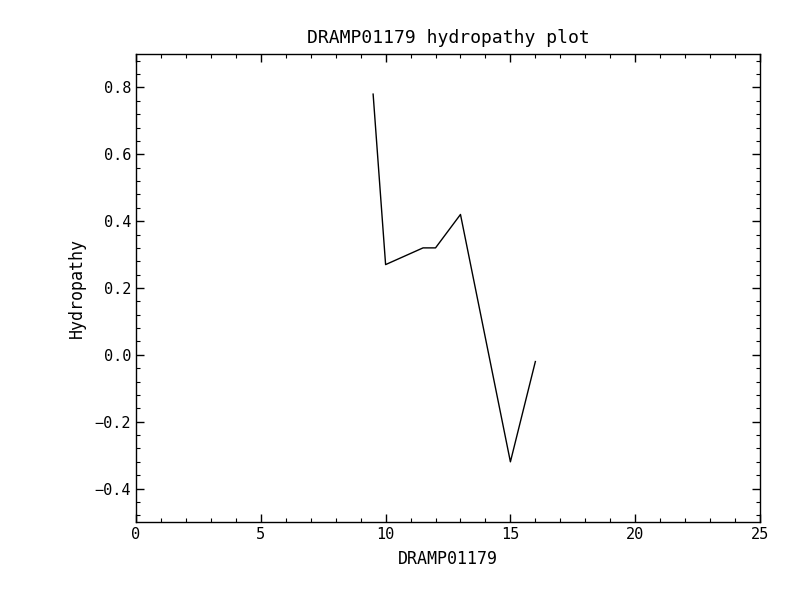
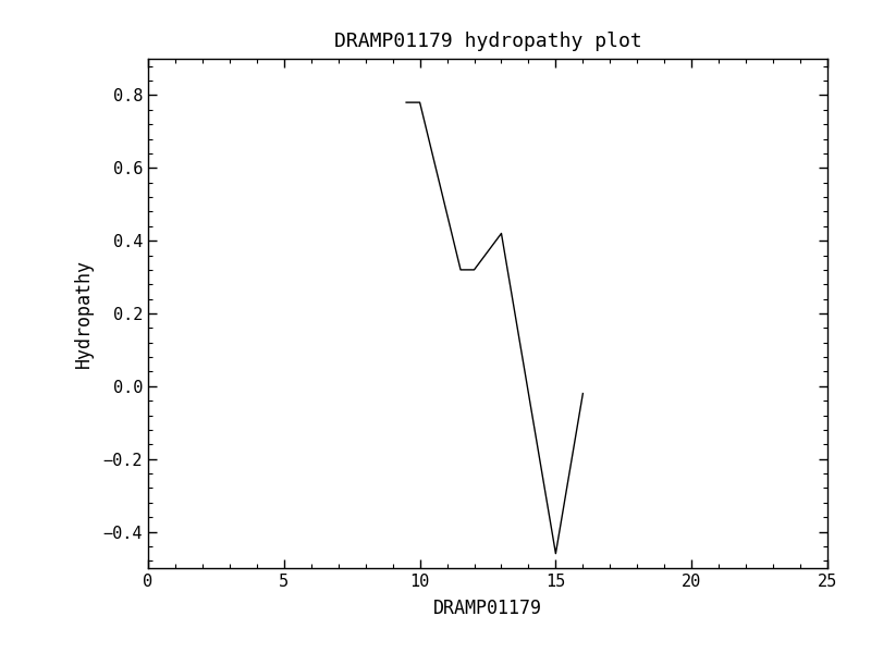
10: 0.27 -> 0.78
15: -0.32 -> -0.46
